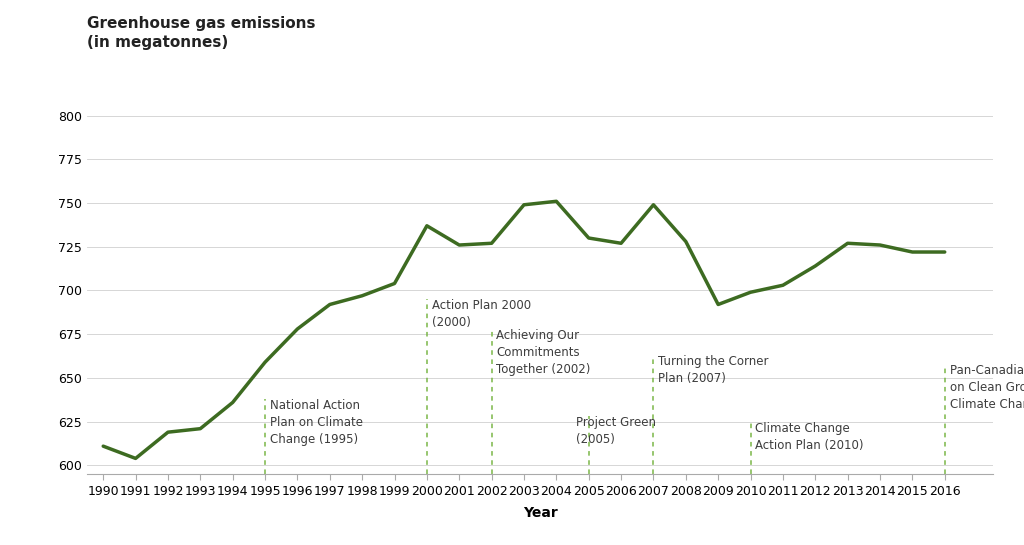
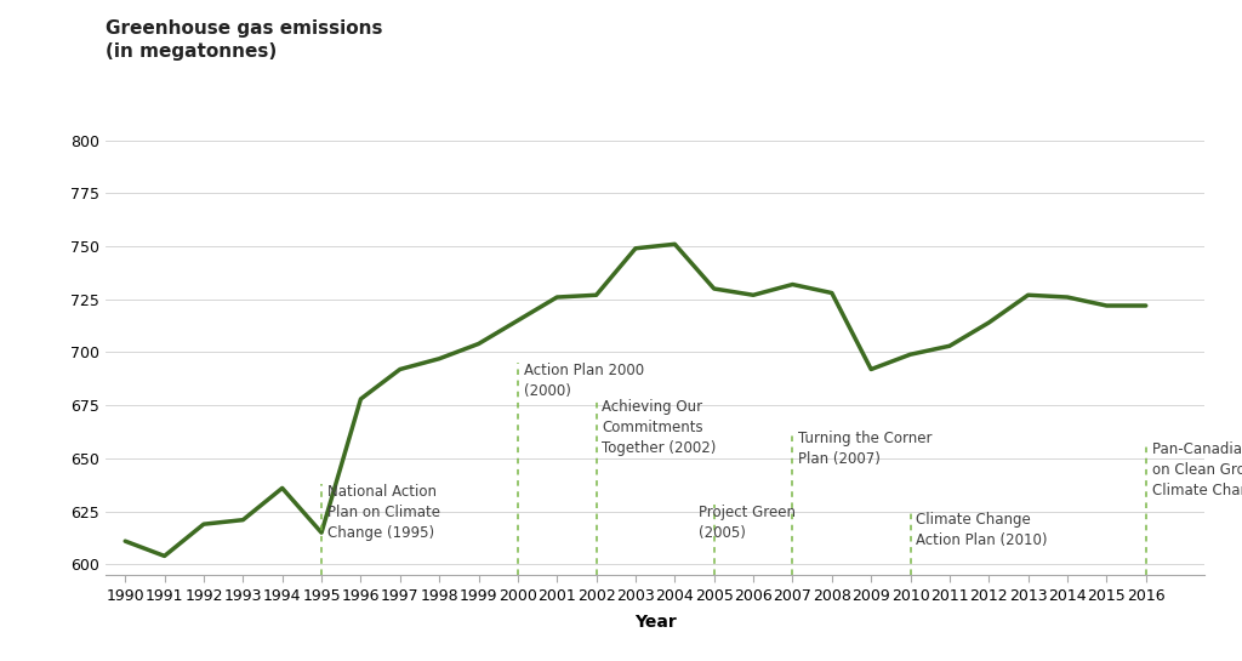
1995: 659 -> 615
2000: 737 -> 715
2007: 749 -> 732
